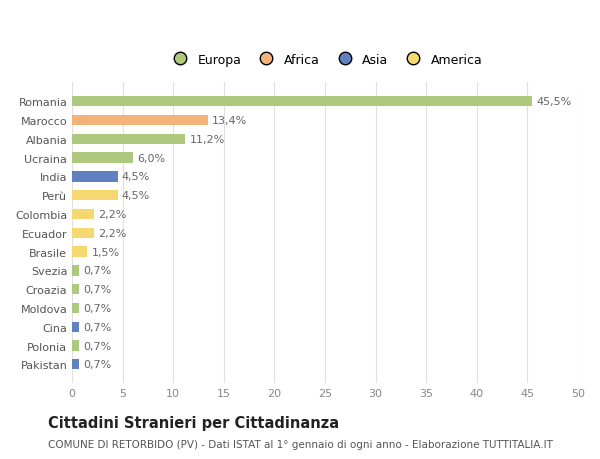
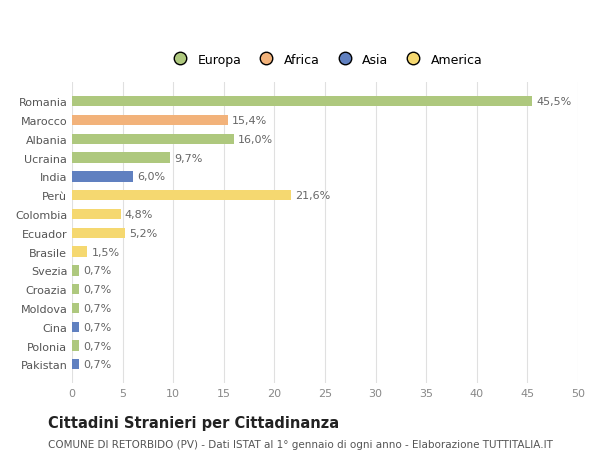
Marocco: 13,4% -> 15,4%
Albania: 11,2% -> 16,0%
Ucraina: 6,0% -> 9,7%
India: 4,5% -> 6,0%
Perù: 4,5% -> 21,6%
Colombia: 2,2% -> 4,8%
Ecuador: 2,2% -> 5,2%
